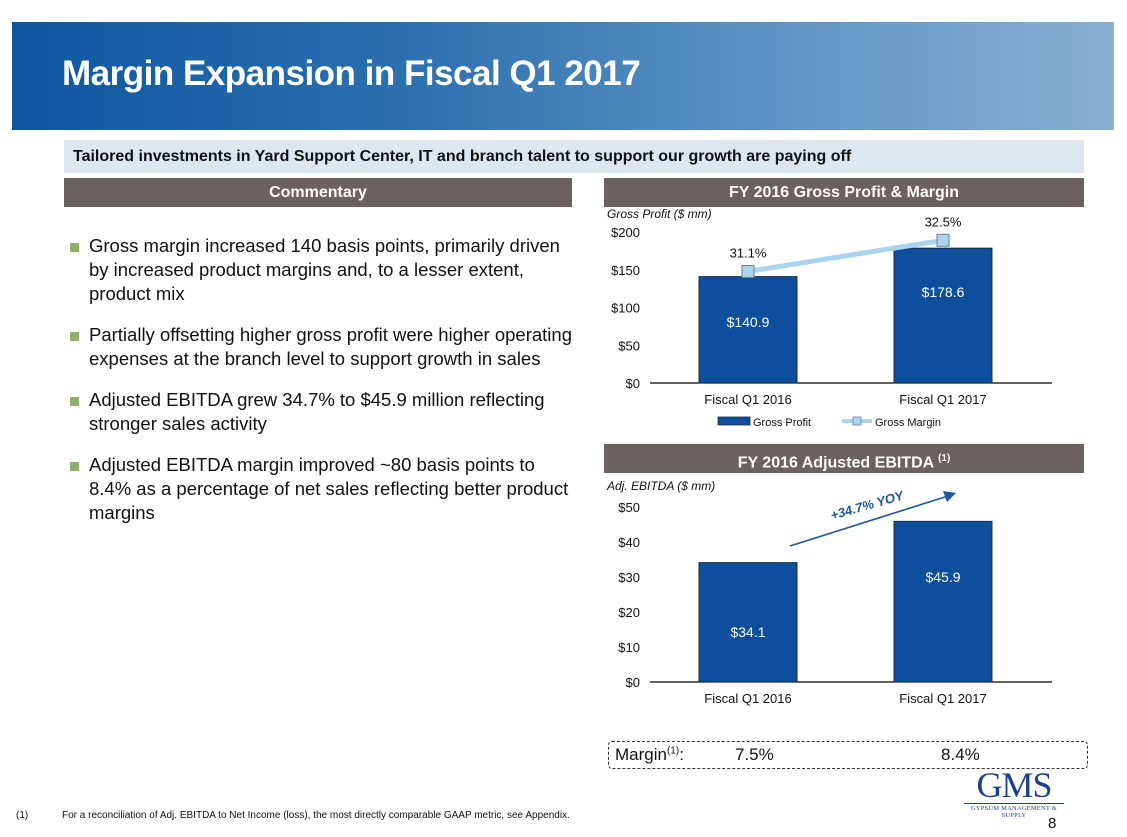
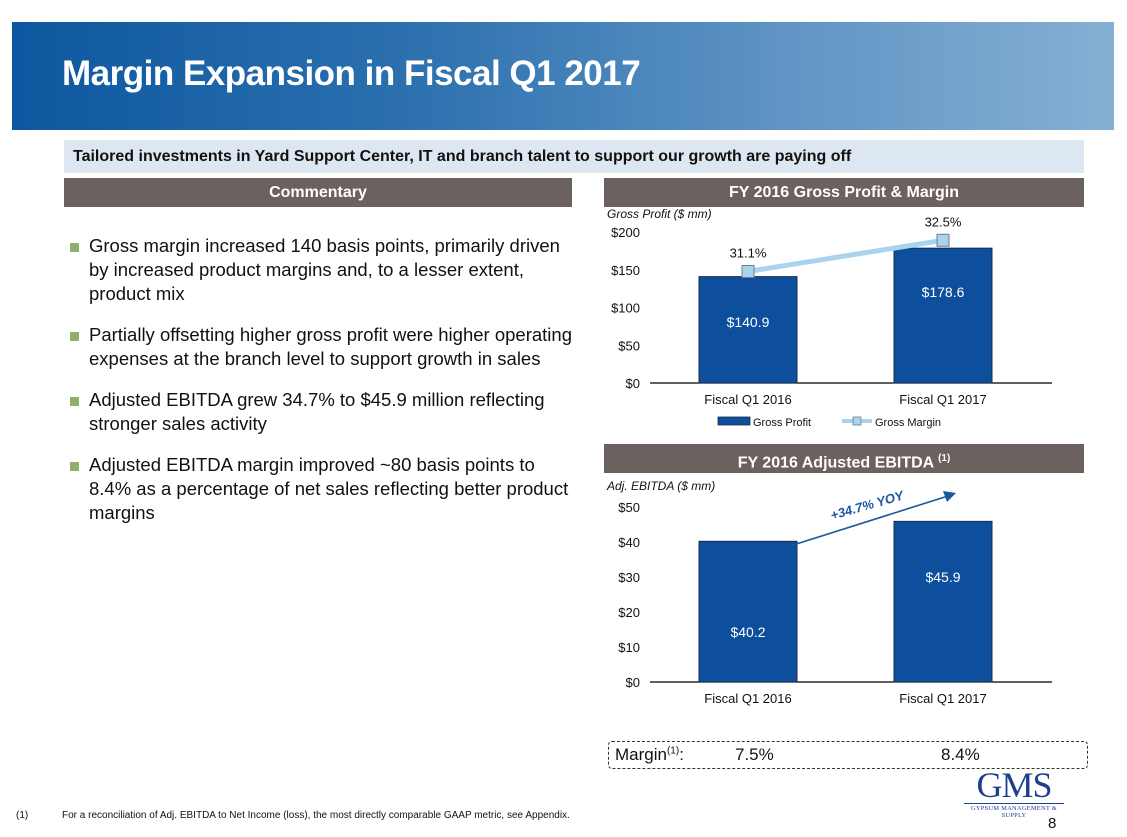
FY 2016 Adjusted EBITDA/Fiscal Q1 2016: $34.1 -> $40.2
